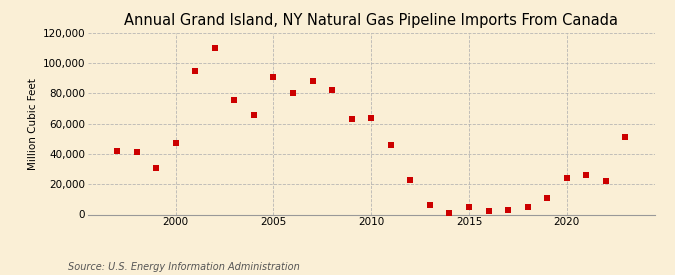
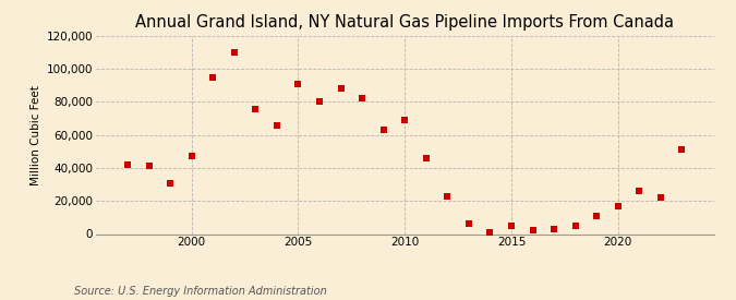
2010: 64,000 -> 69,000
2020: 24,000 -> 17,000
